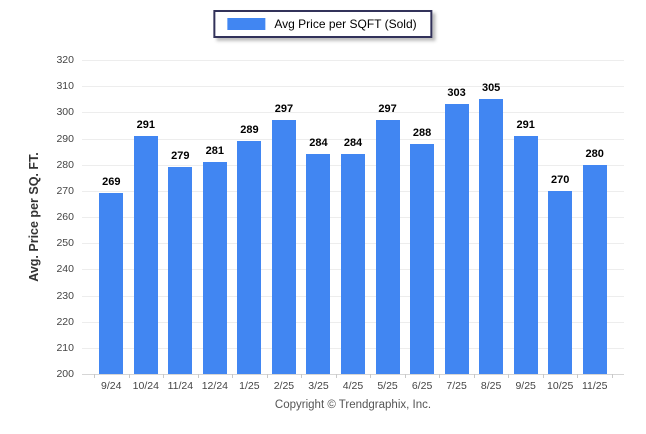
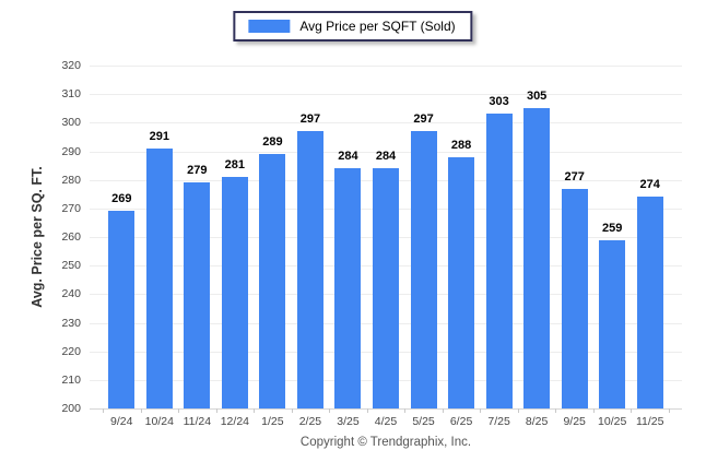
9/25: 291 -> 277
10/25: 270 -> 259
11/25: 280 -> 274
